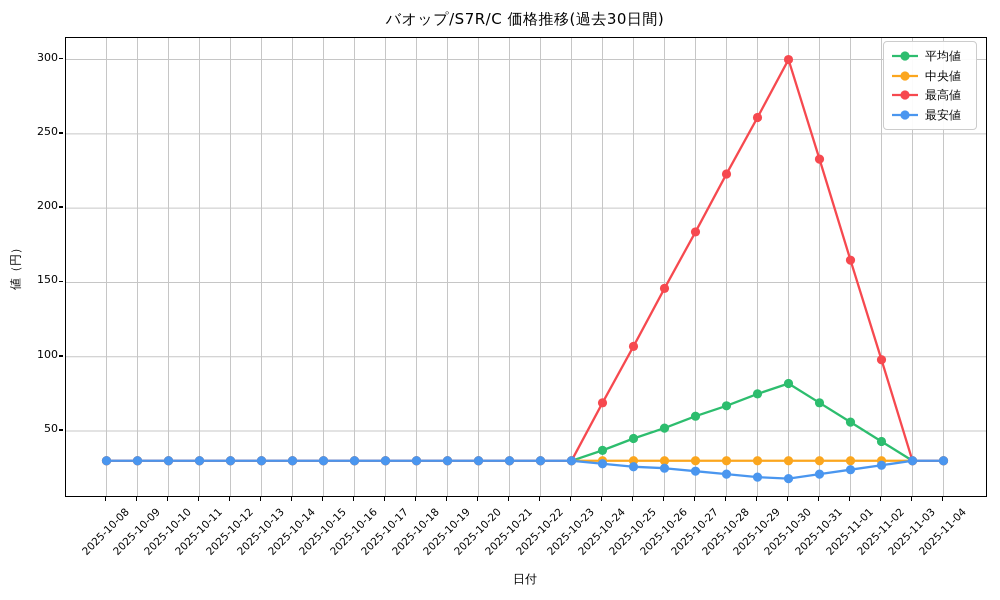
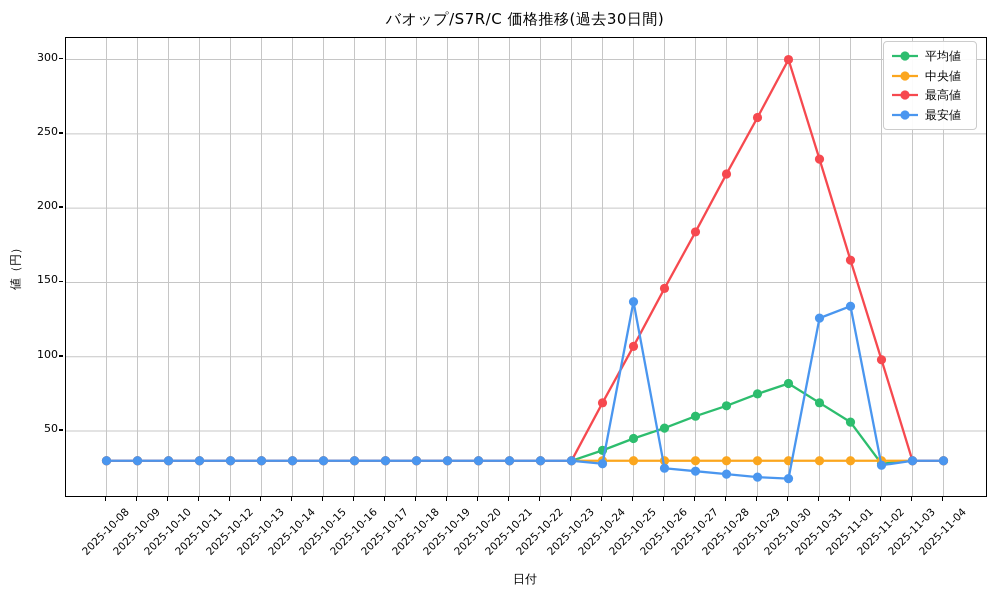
最安値/2025-10-25: 26 -> 137
最安値/2025-10-31: 21 -> 126
最安値/2025-11-01: 24 -> 134
平均値/2025-11-02: 43 -> 28
